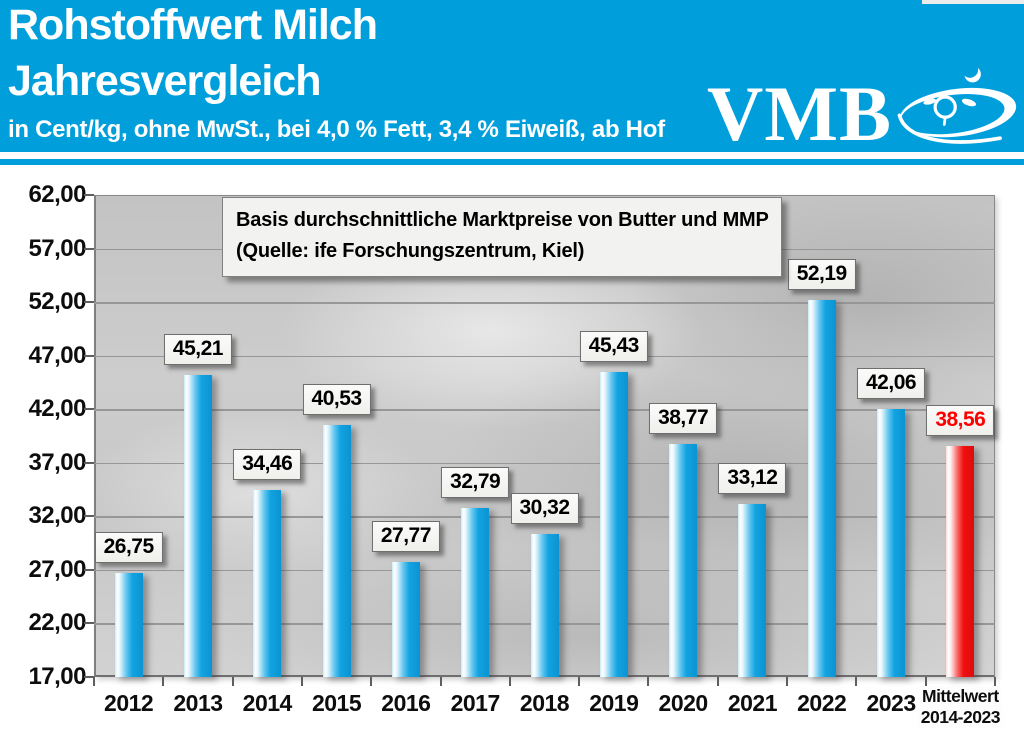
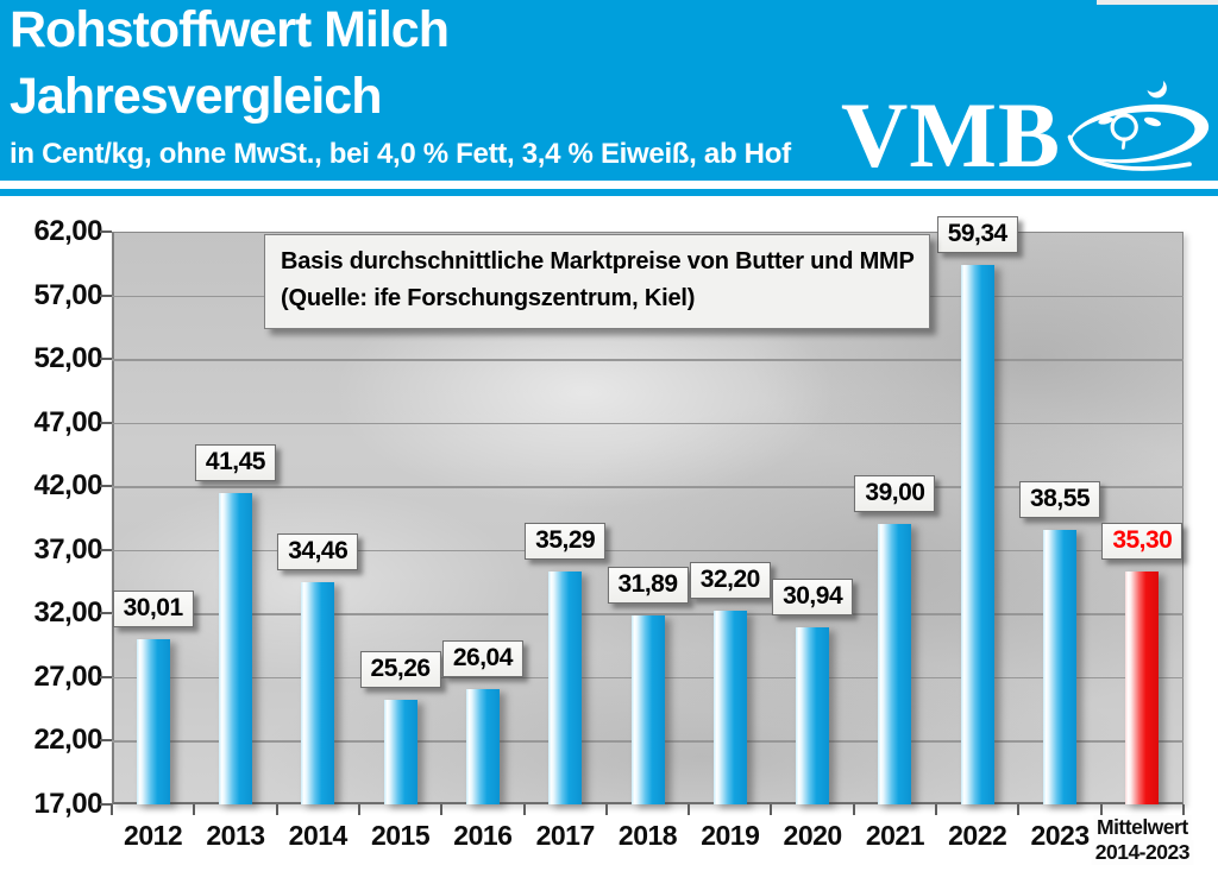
2012: 26,75 -> 30,01
2013: 45,21 -> 41,45
2015: 40,53 -> 25,26
2016: 27,77 -> 26,04
2017: 32,79 -> 35,29
2018: 30,32 -> 31,89
2019: 45,43 -> 32,20
2020: 38,77 -> 30,94
2021: 33,12 -> 39,00
2022: 52,19 -> 59,34
2023: 42,06 -> 38,55
Mittelwert 2014-2023: 38,56 -> 35,30
